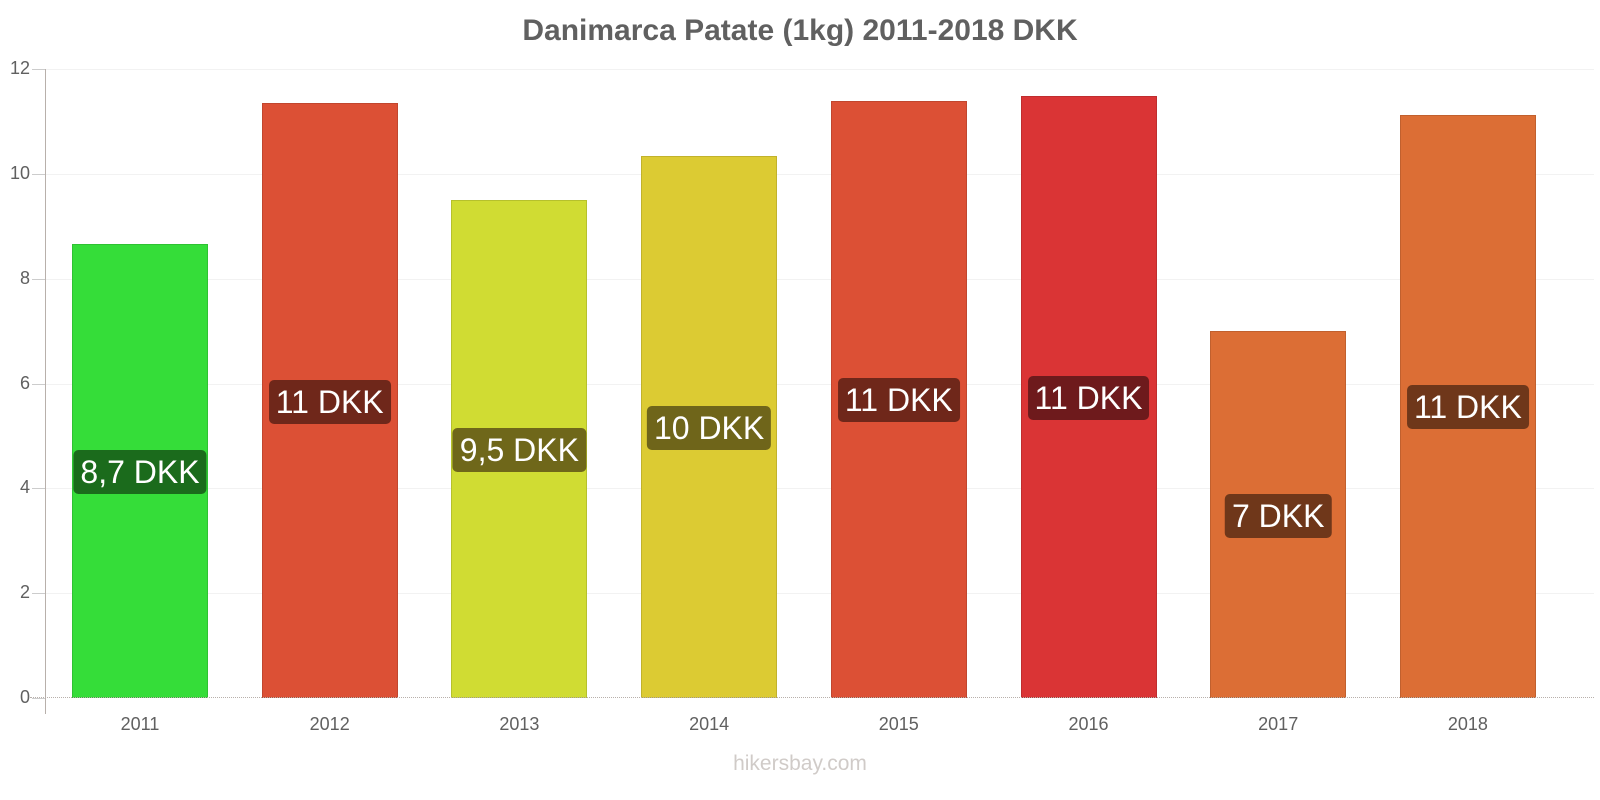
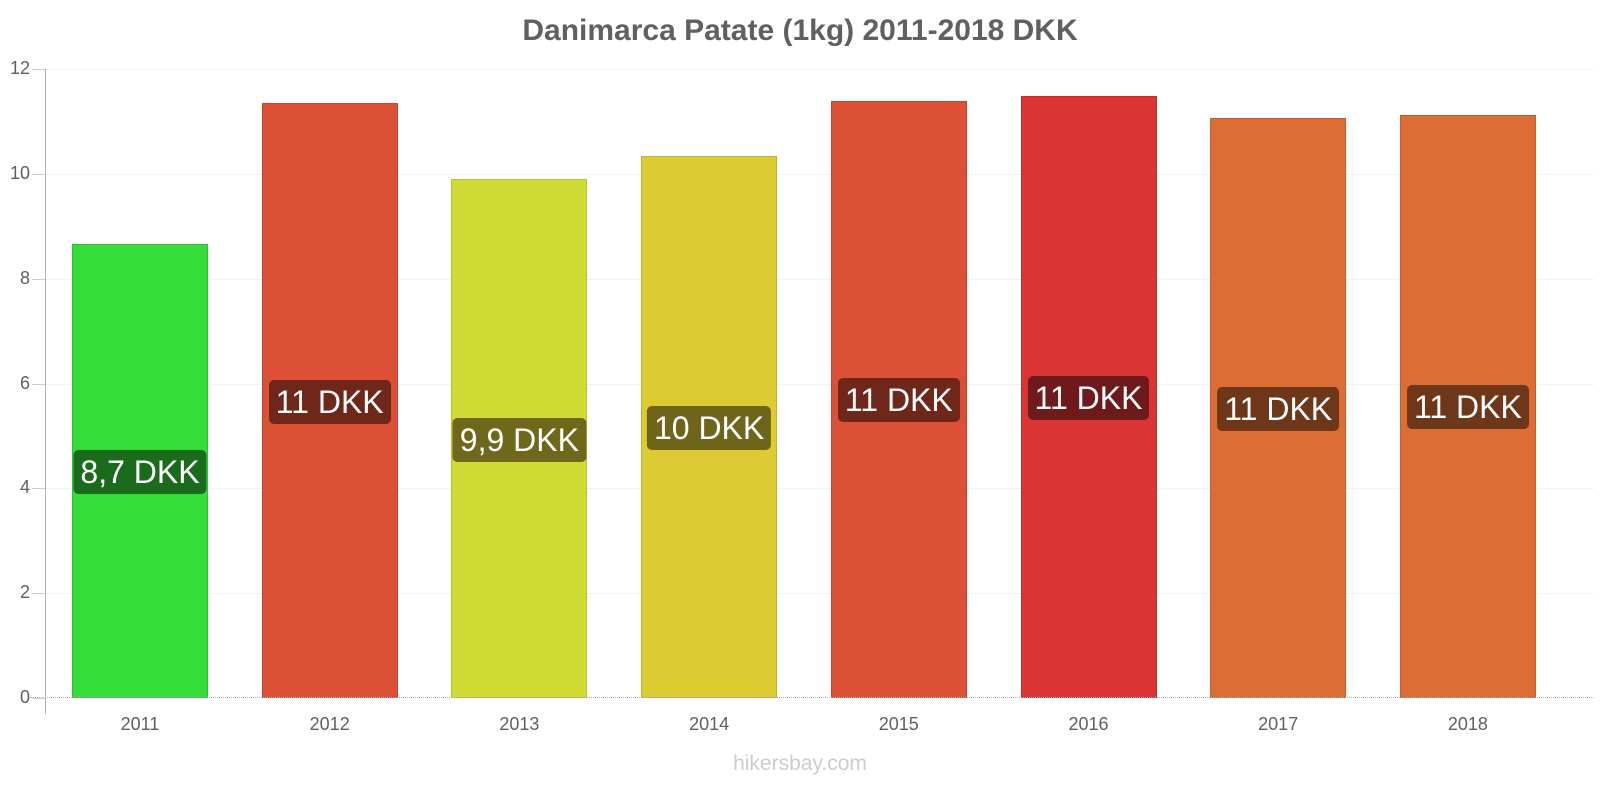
2013: 9,5 -> 9,9
2017: 7 -> 11
